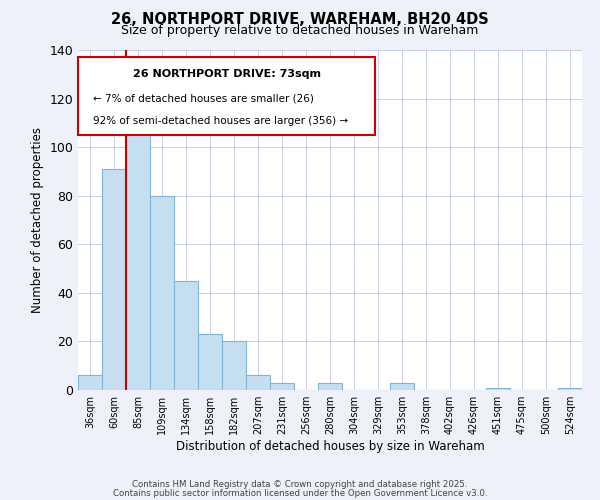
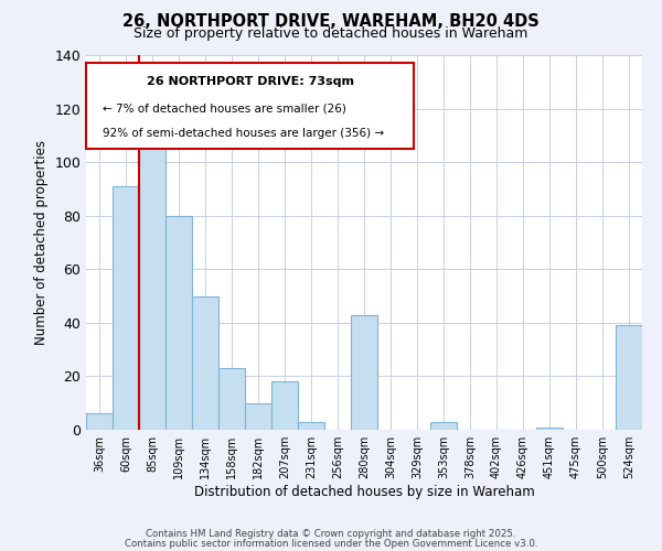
134sqm: 45 -> 50
182sqm: 20 -> 10
207sqm: 6 -> 18
280sqm: 3 -> 43
524sqm: 1 -> 39
